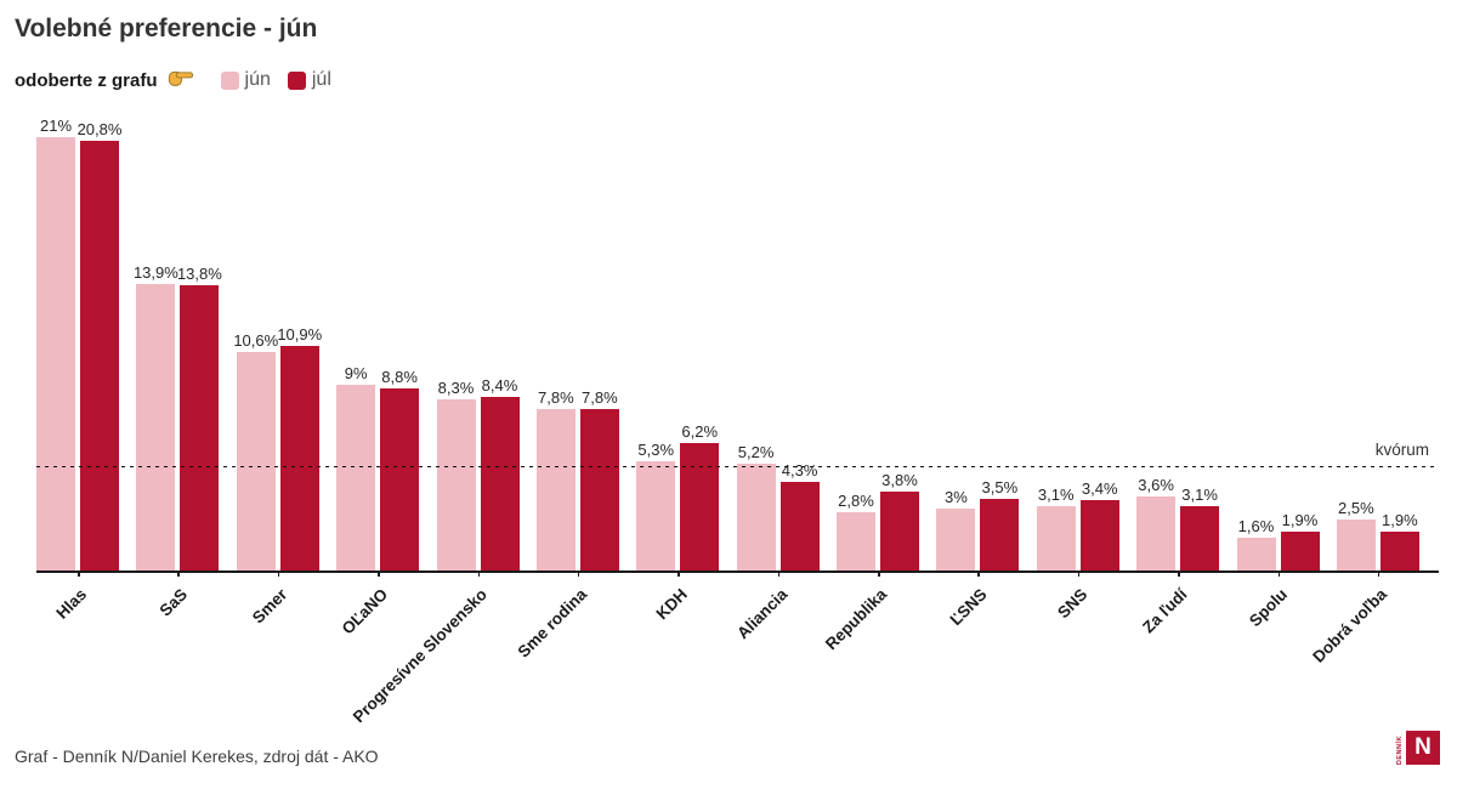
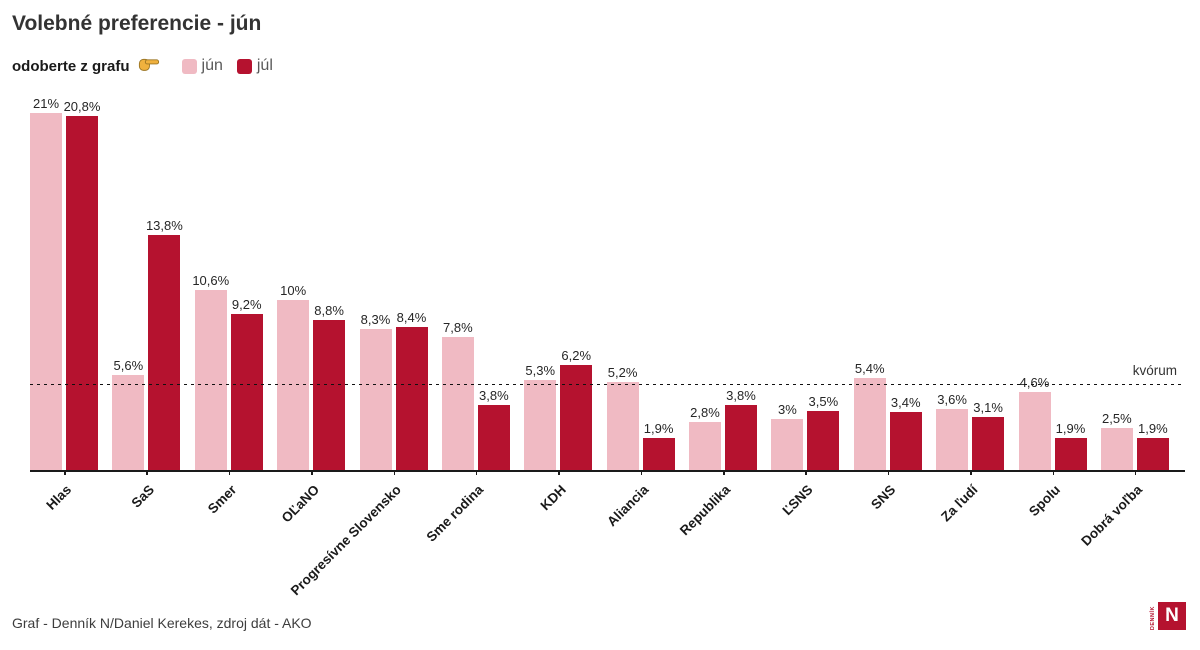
jún/SaS: 13,9% -> 5,6%
júl/Smer: 10,9% -> 9,2%
jún/OĽaNO: 9% -> 10%
júl/Sme rodina: 7,8% -> 3,8%
júl/Aliancia: 4,3% -> 1,9%
jún/SNS: 3,1% -> 5,4%
jún/Spolu: 1,6% -> 4,6%
